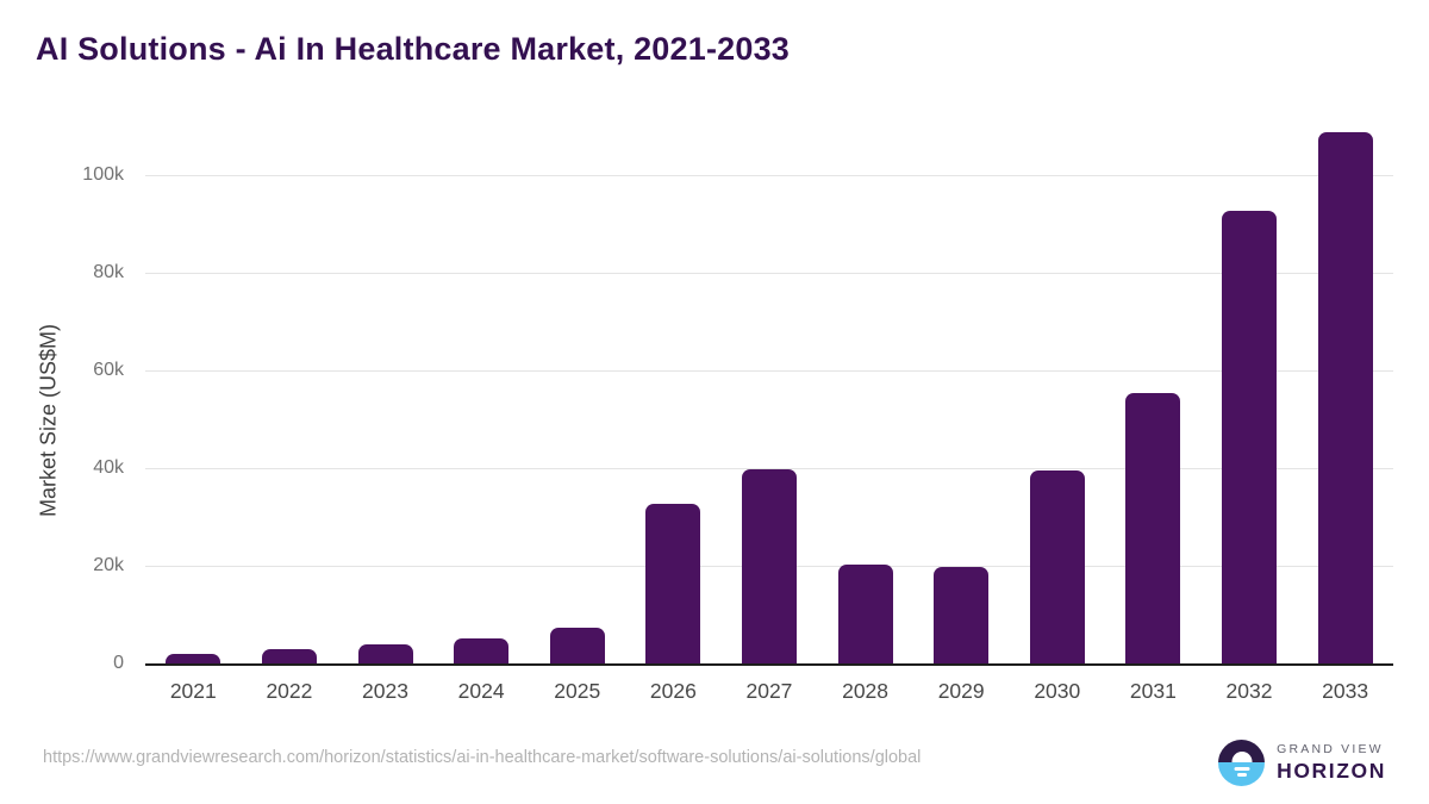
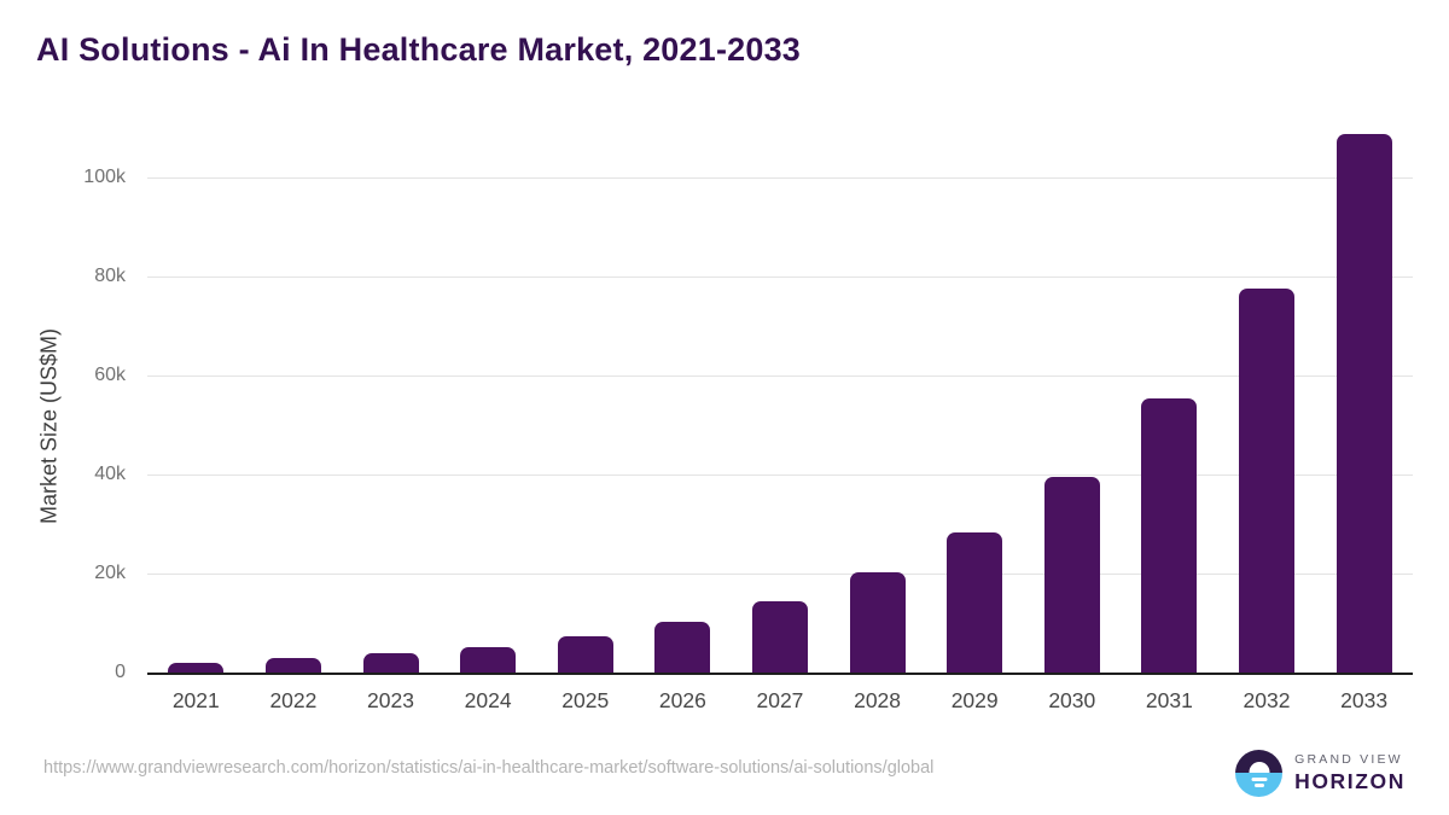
2026: 33k -> 10k
2027: 40k -> 15k
2029: 20k -> 29k
2032: 93k -> 78k
